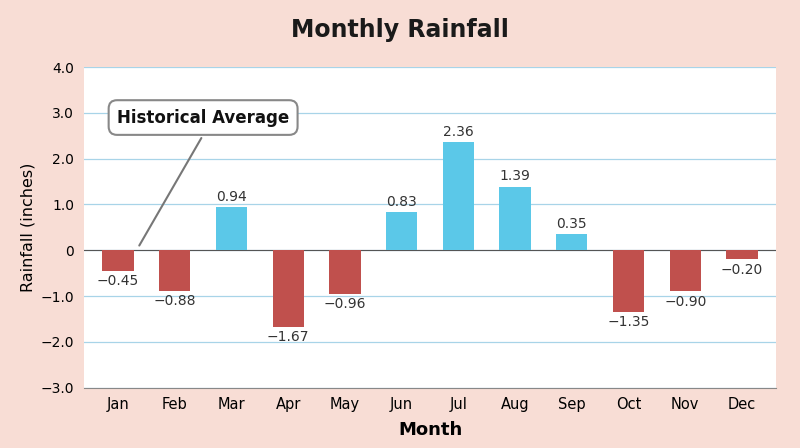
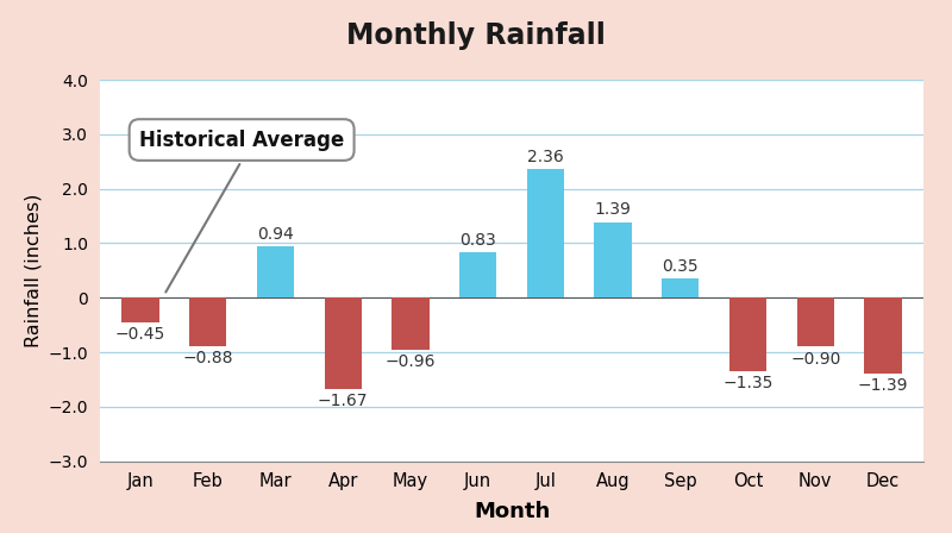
Dec: −0.20 -> −1.39
